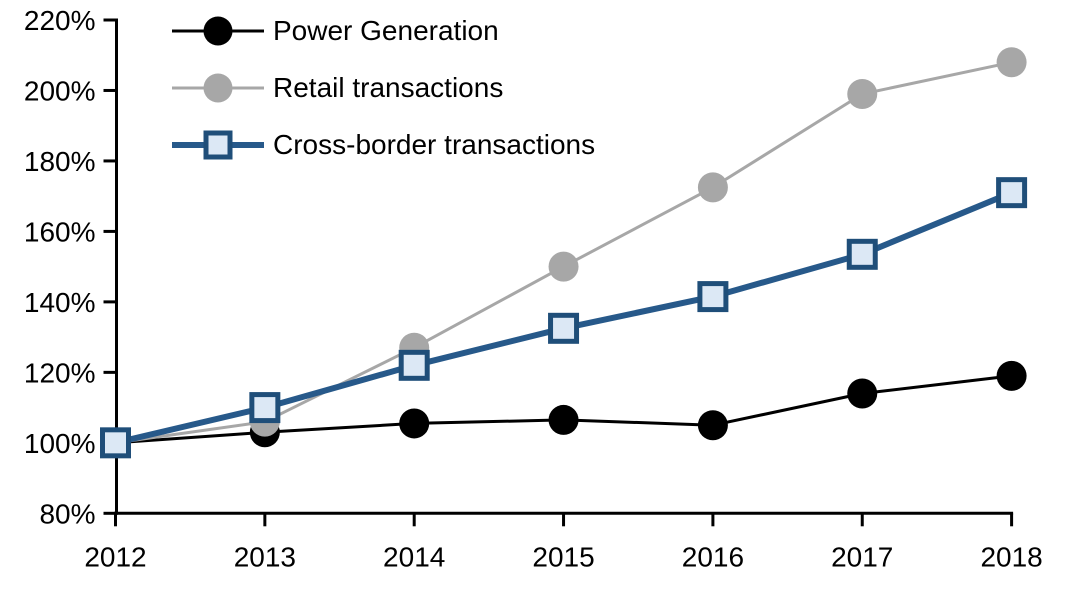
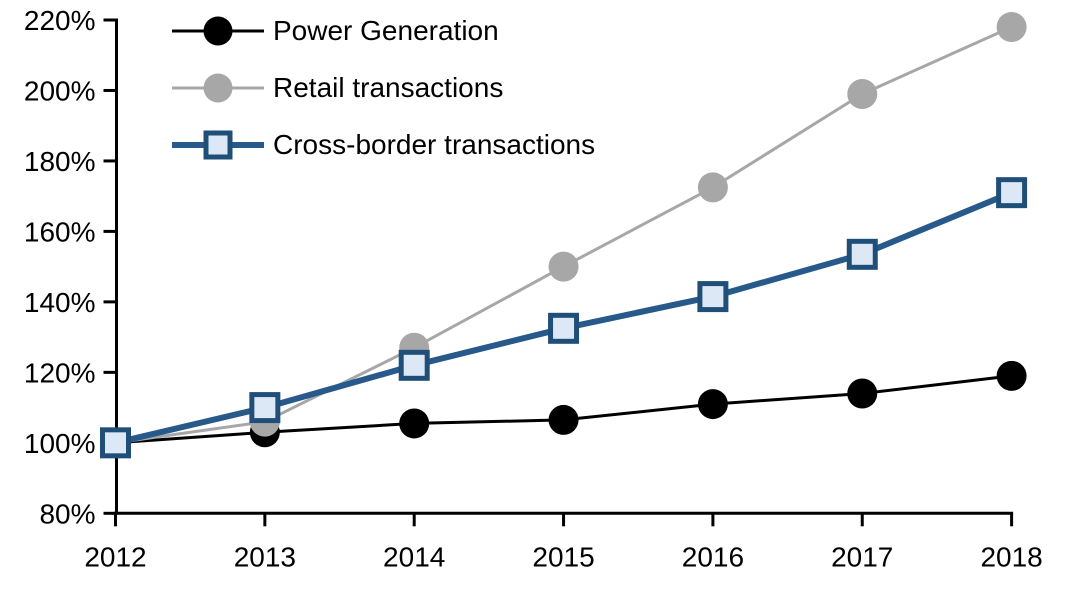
Power Generation/2016: 105% -> 111%
Retail transactions/2018: 208% -> 218%
